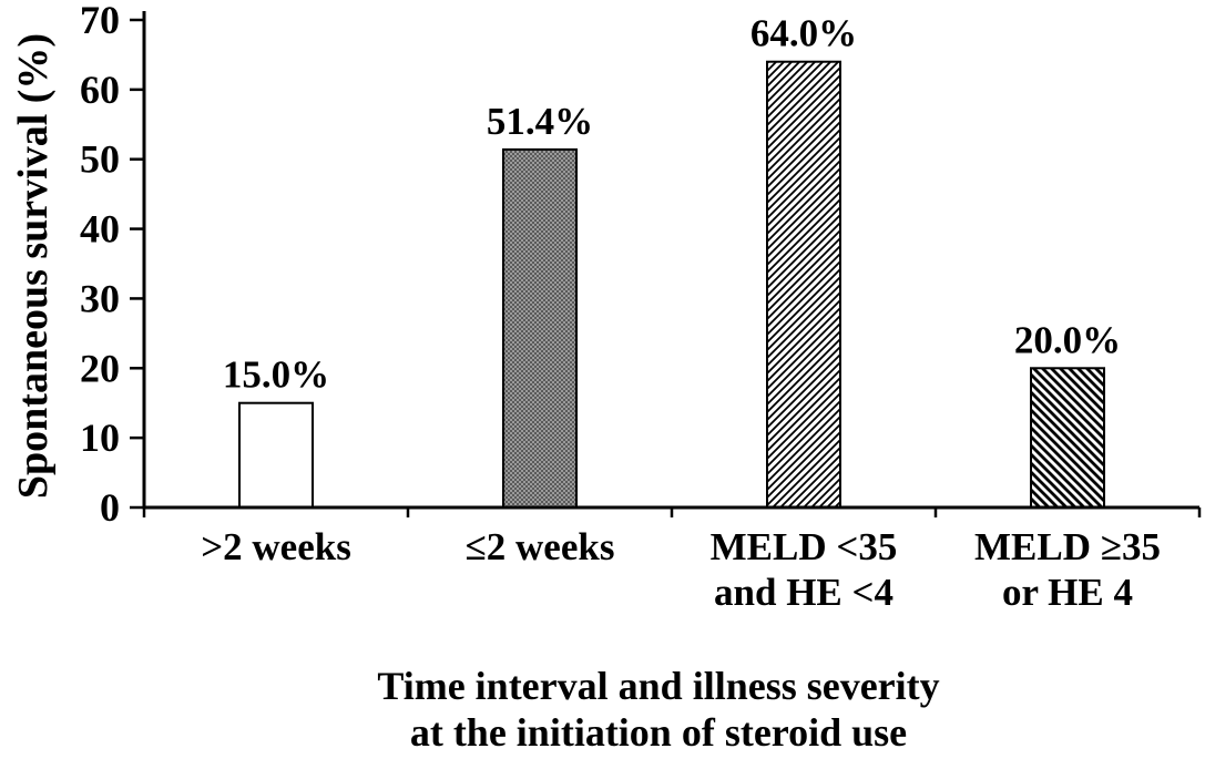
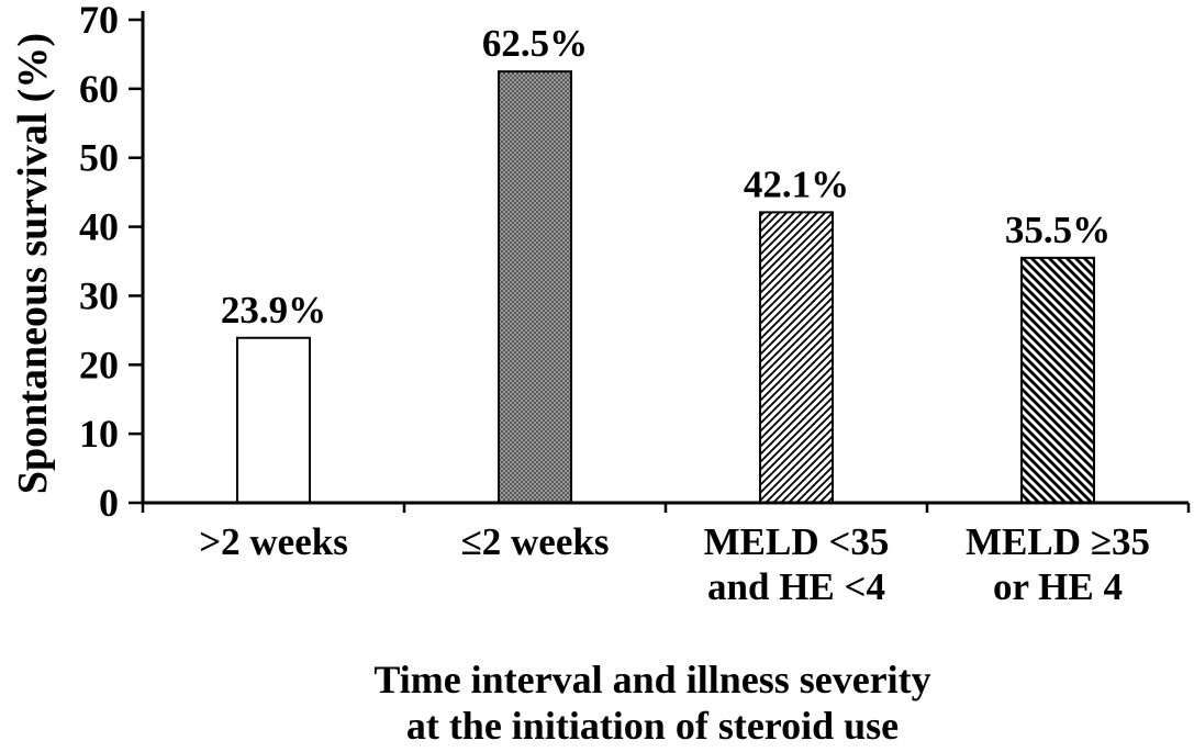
>2 weeks: 15.0% -> 23.9%
≤2 weeks: 51.4% -> 62.5%
MELD <35 and HE <4: 64.0% -> 42.1%
MELD ≥35 or HE 4: 20.0% -> 35.5%
